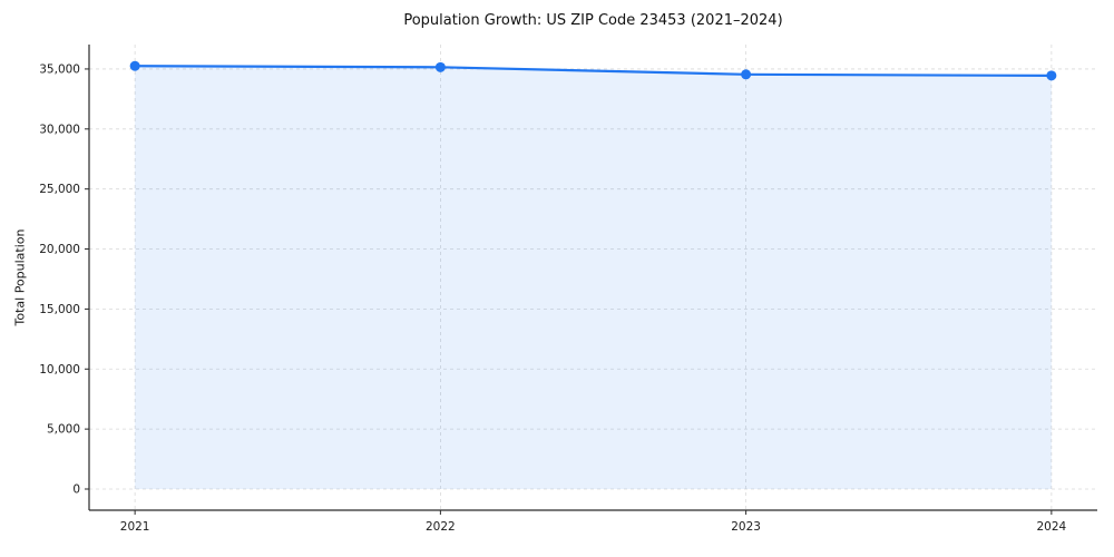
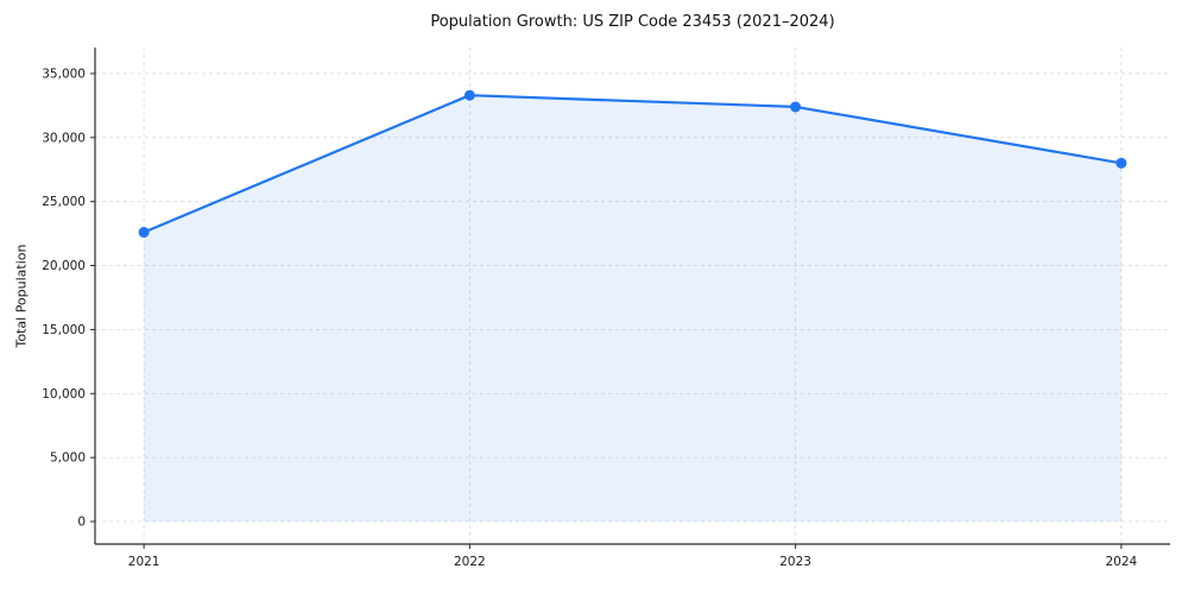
2021: 35200 -> 22600
2022: 35200 -> 33300
2023: 34600 -> 32400
2024: 34400 -> 28000
